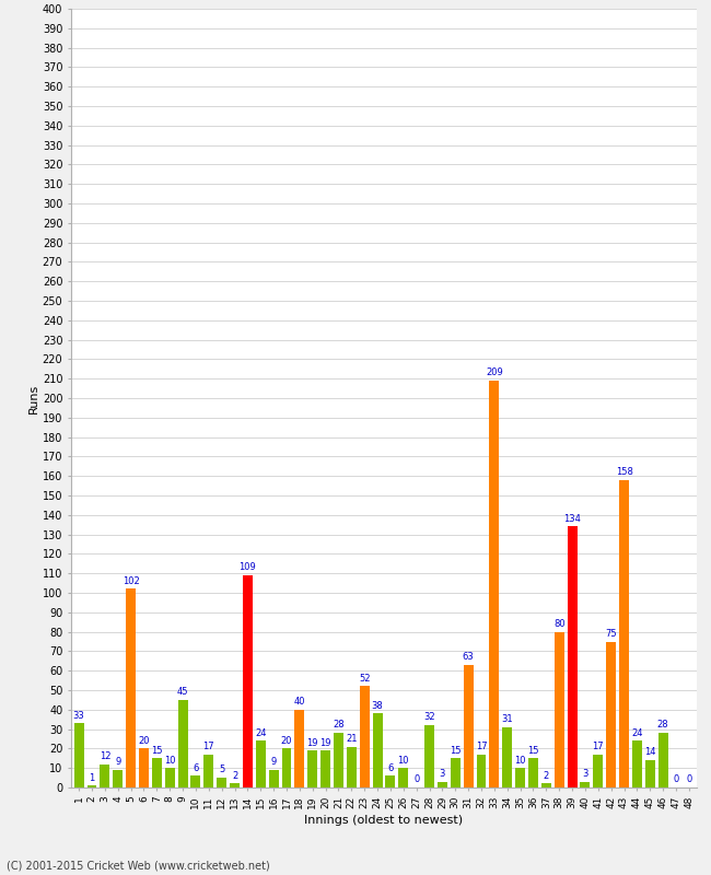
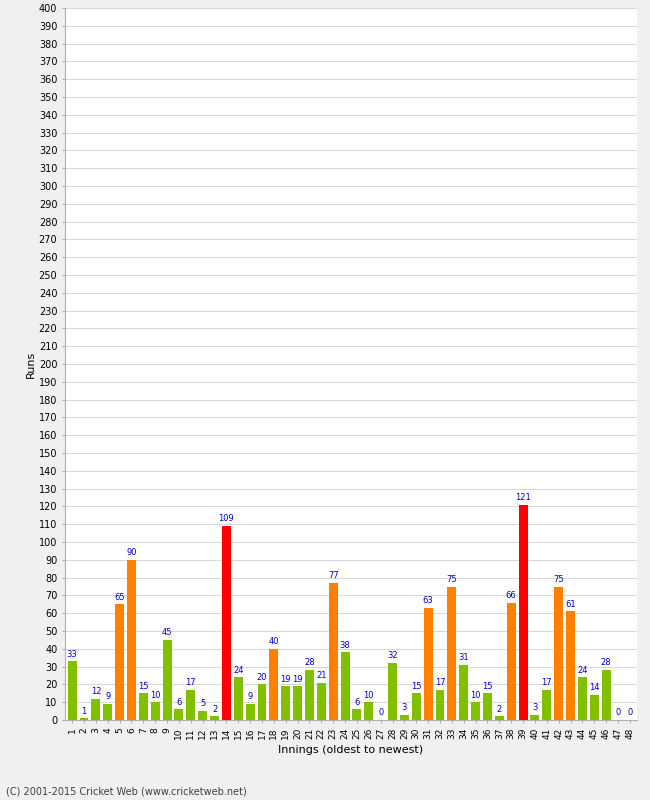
5: 102 -> 65
6: 20 -> 90
23: 52 -> 77
33: 209 -> 75
38: 80 -> 66
39: 134 -> 121
43: 158 -> 61
